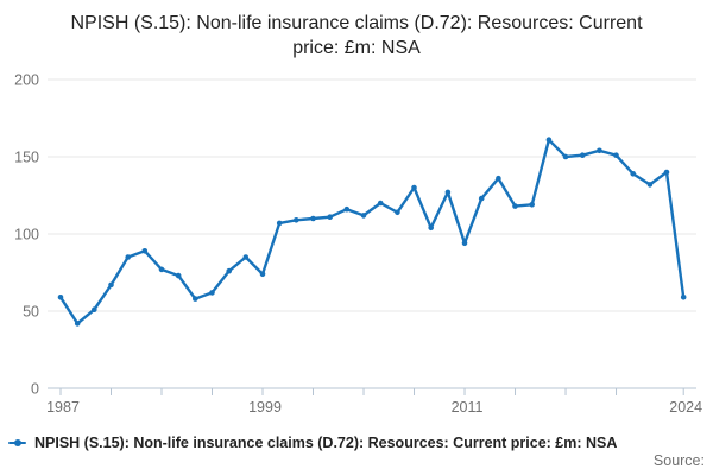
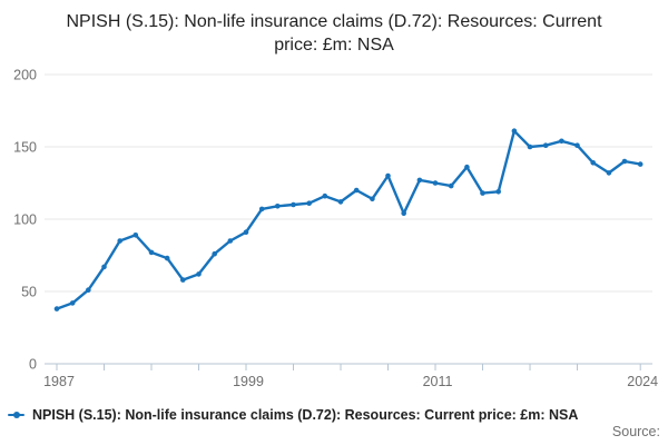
1987: 59 -> 38
1999: 74 -> 91
2011: 94 -> 125
2024: 59 -> 138
